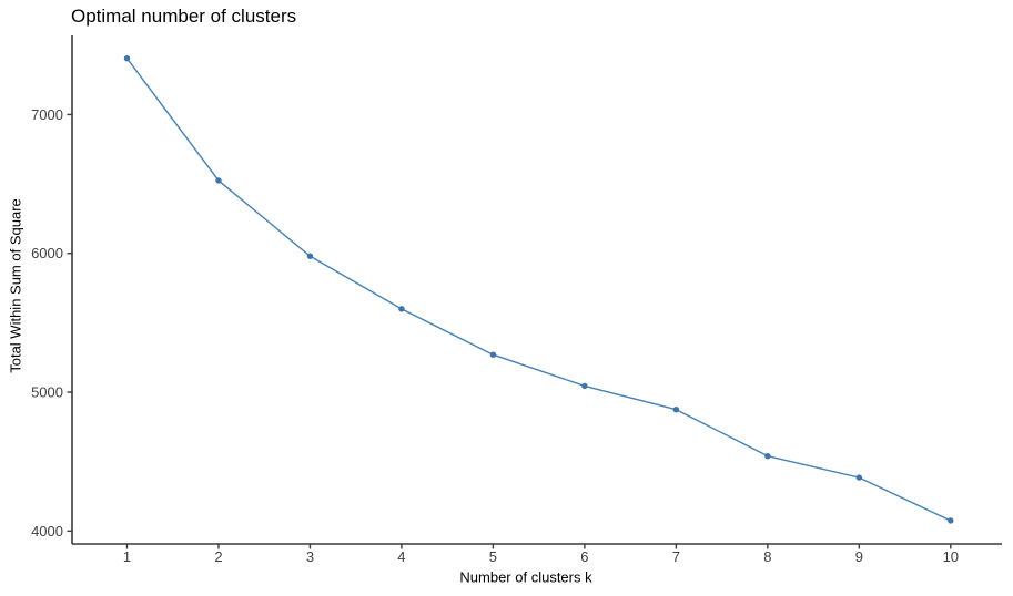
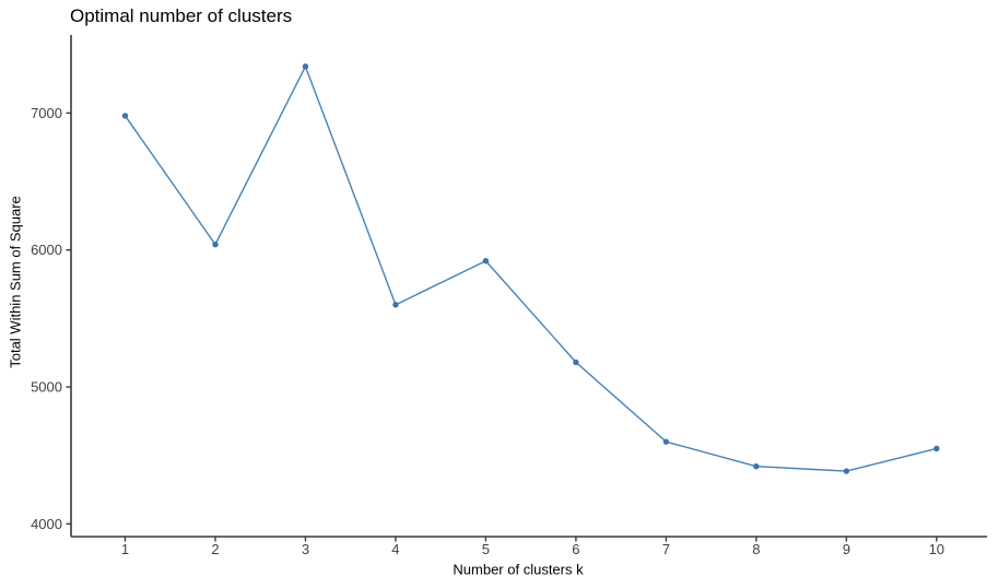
1: 7400 -> 6980
2: 6520 -> 6040
3: 5980 -> 7340
5: 5270 -> 5920
6: 5040 -> 5180
7: 4880 -> 4600
8: 4540 -> 4420
10: 4080 -> 4550
